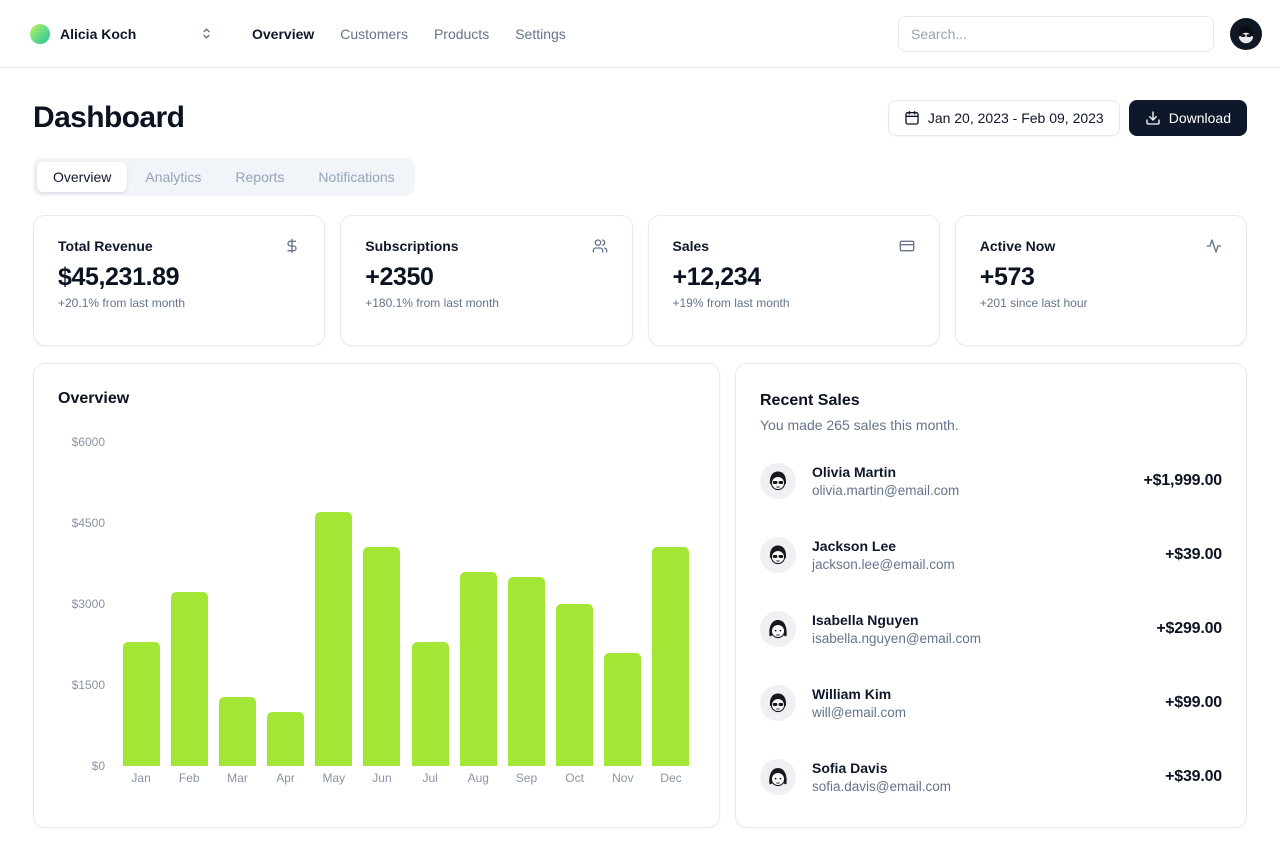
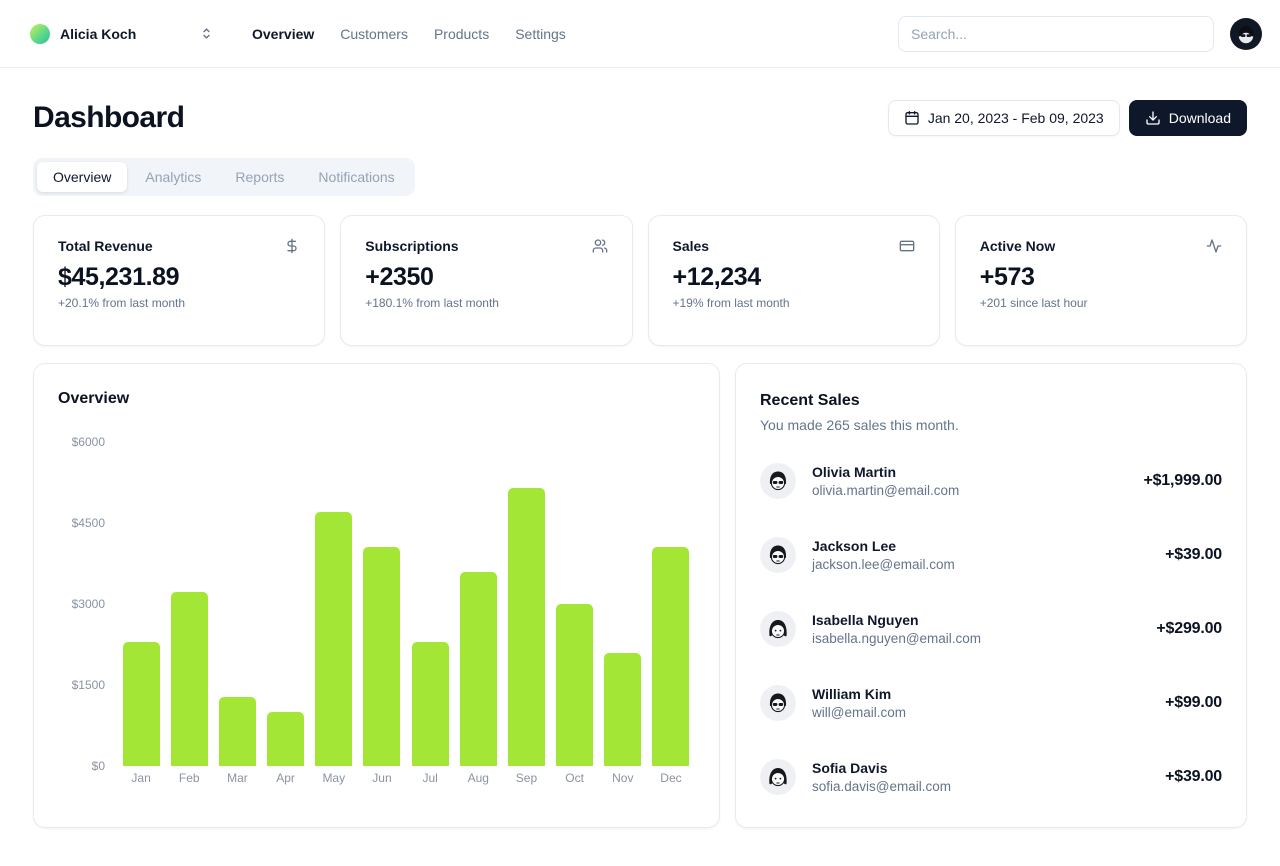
Sep: $3500 -> $5100
